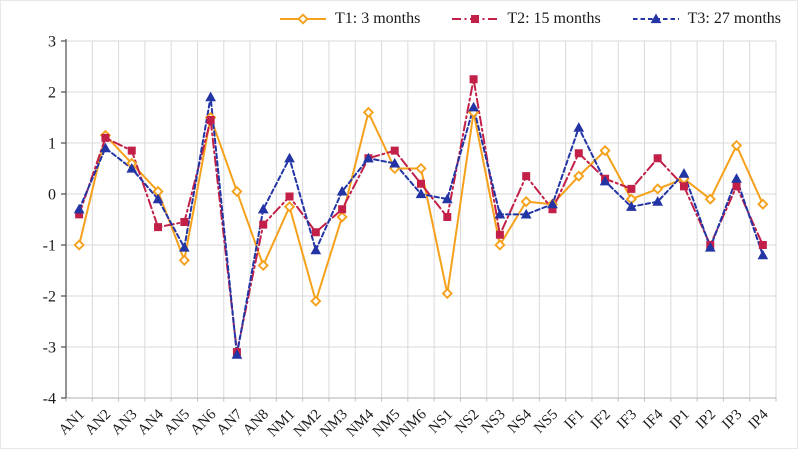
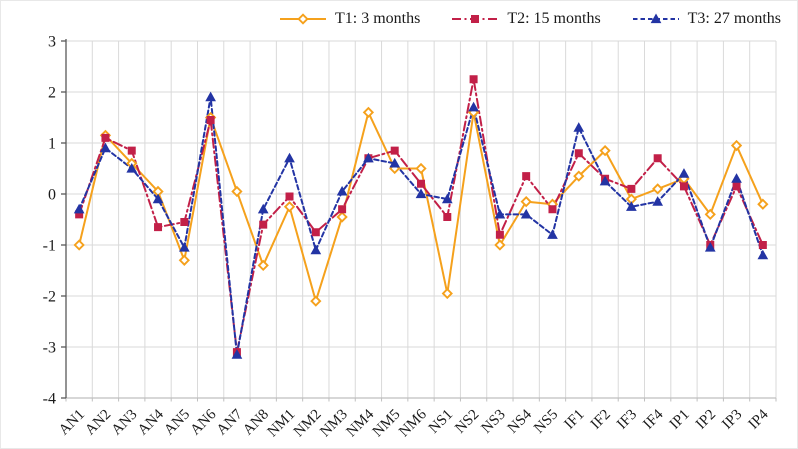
T3: 27 months/NS5: -0.2 -> -0.8
T1: 3 months/IP2: -0.1 -> -0.4
